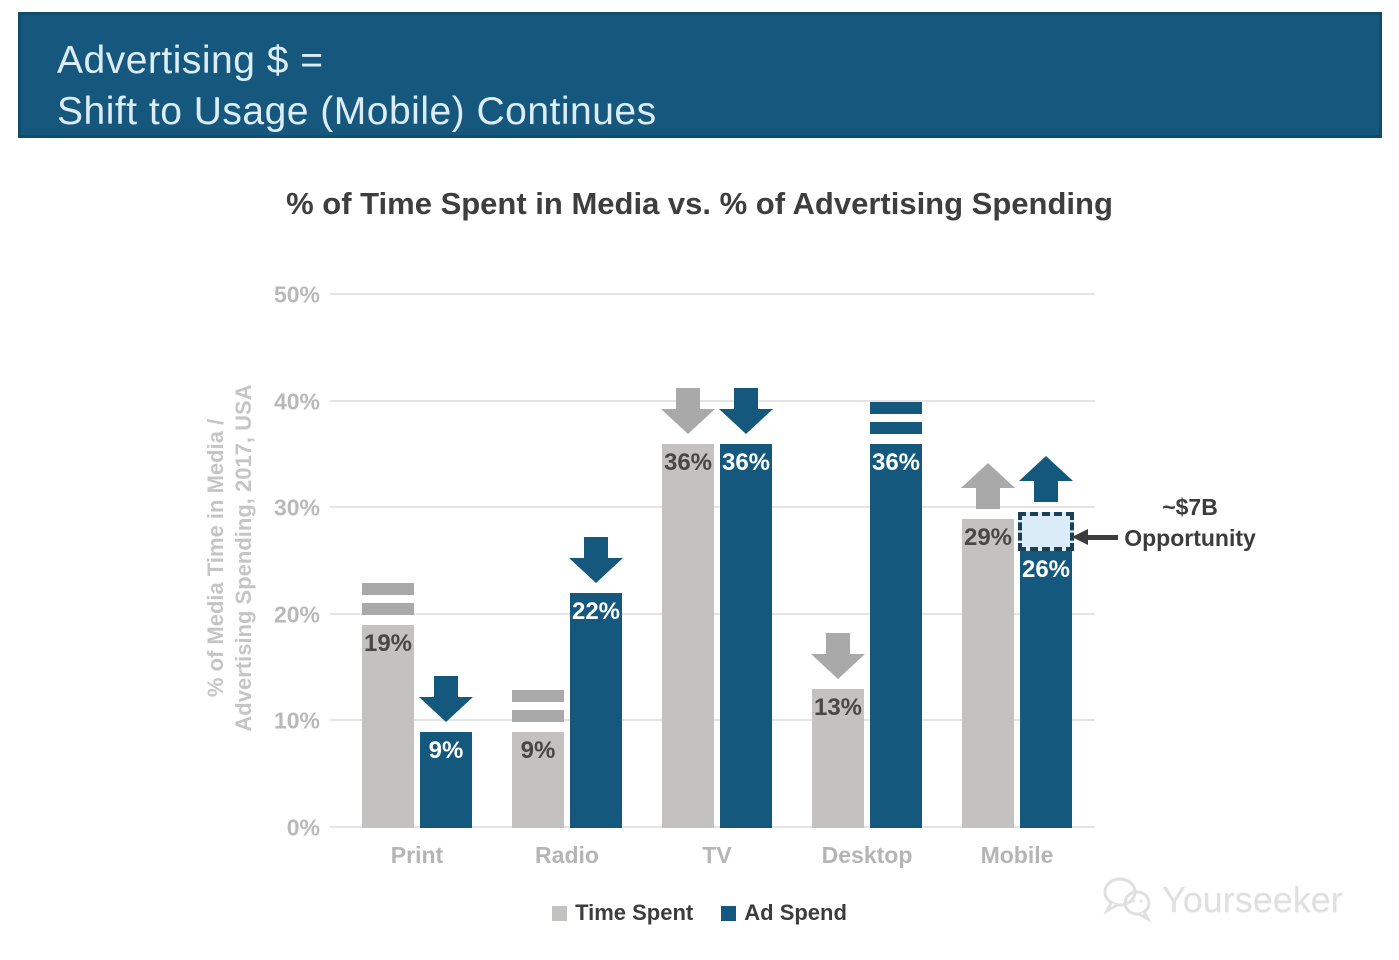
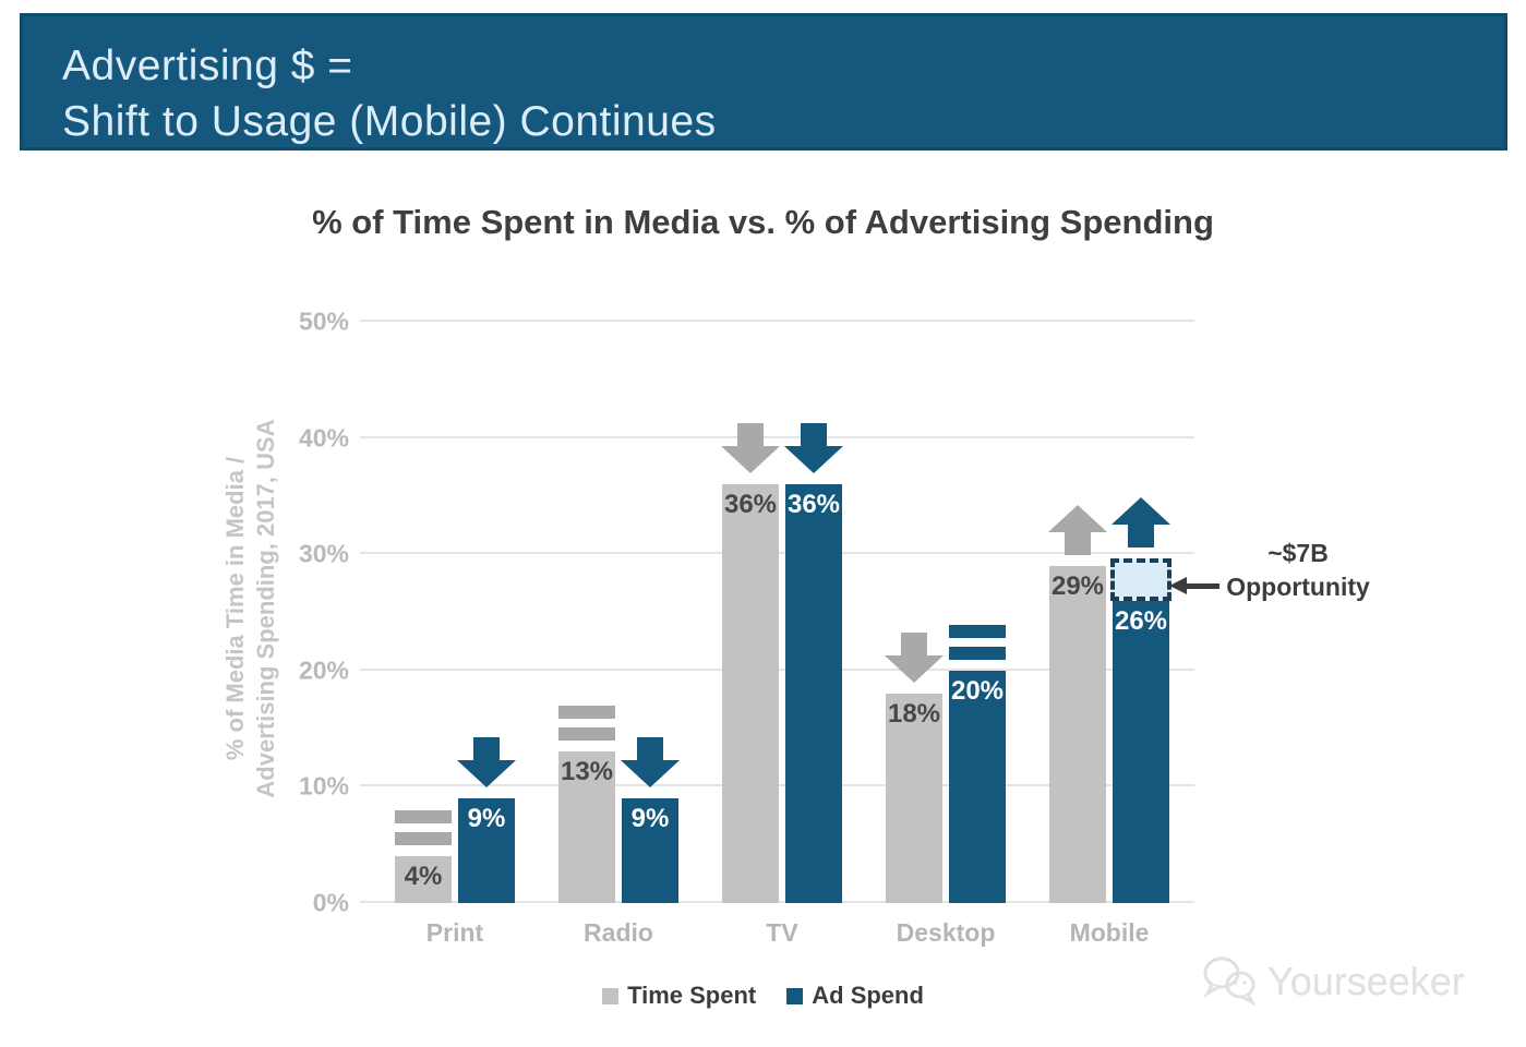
Time Spent/Print: 19% -> 4%
Time Spent/Radio: 9% -> 13%
Ad Spend/Radio: 22% -> 9%
Time Spent/Desktop: 13% -> 18%
Ad Spend/Desktop: 36% -> 20%
